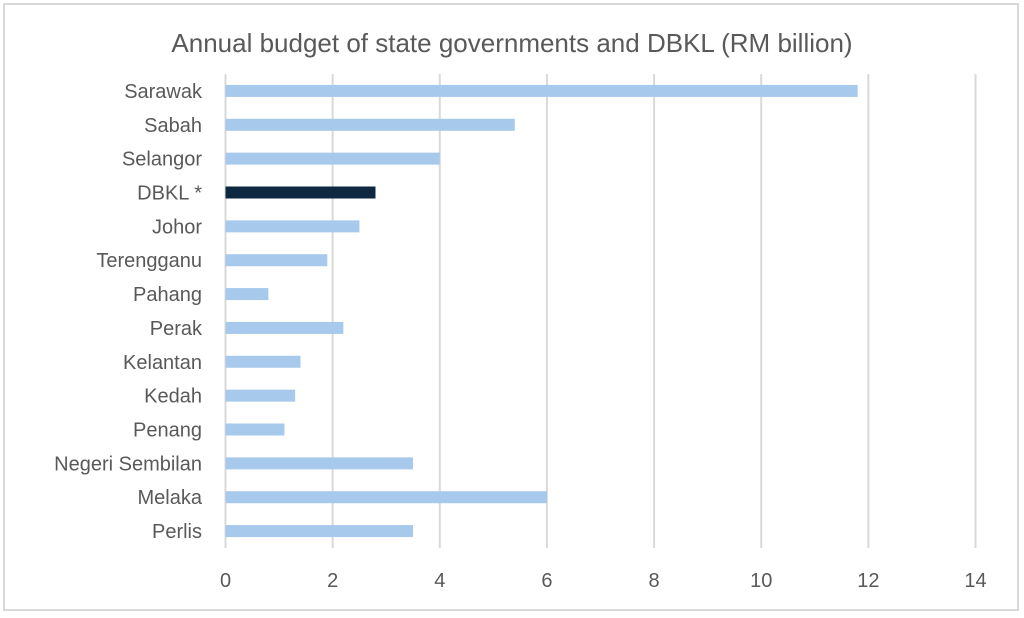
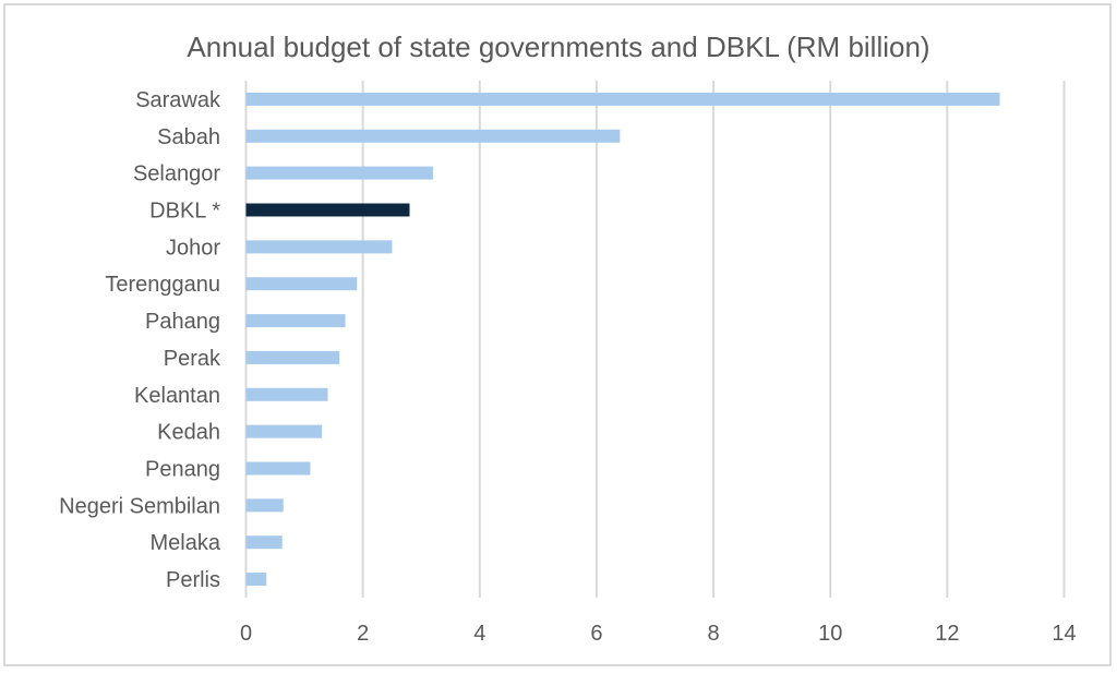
Sarawak: 11.8 -> 12.9
Sabah: 5.4 -> 6.4
Selangor: 4.0 -> 3.2
Pahang: 0.8 -> 1.7
Perak: 2.2 -> 1.6
Negeri Sembilan: 3.5 -> 0.6
Melaka: 6.0 -> 0.6
Perlis: 3.5 -> 0.3
